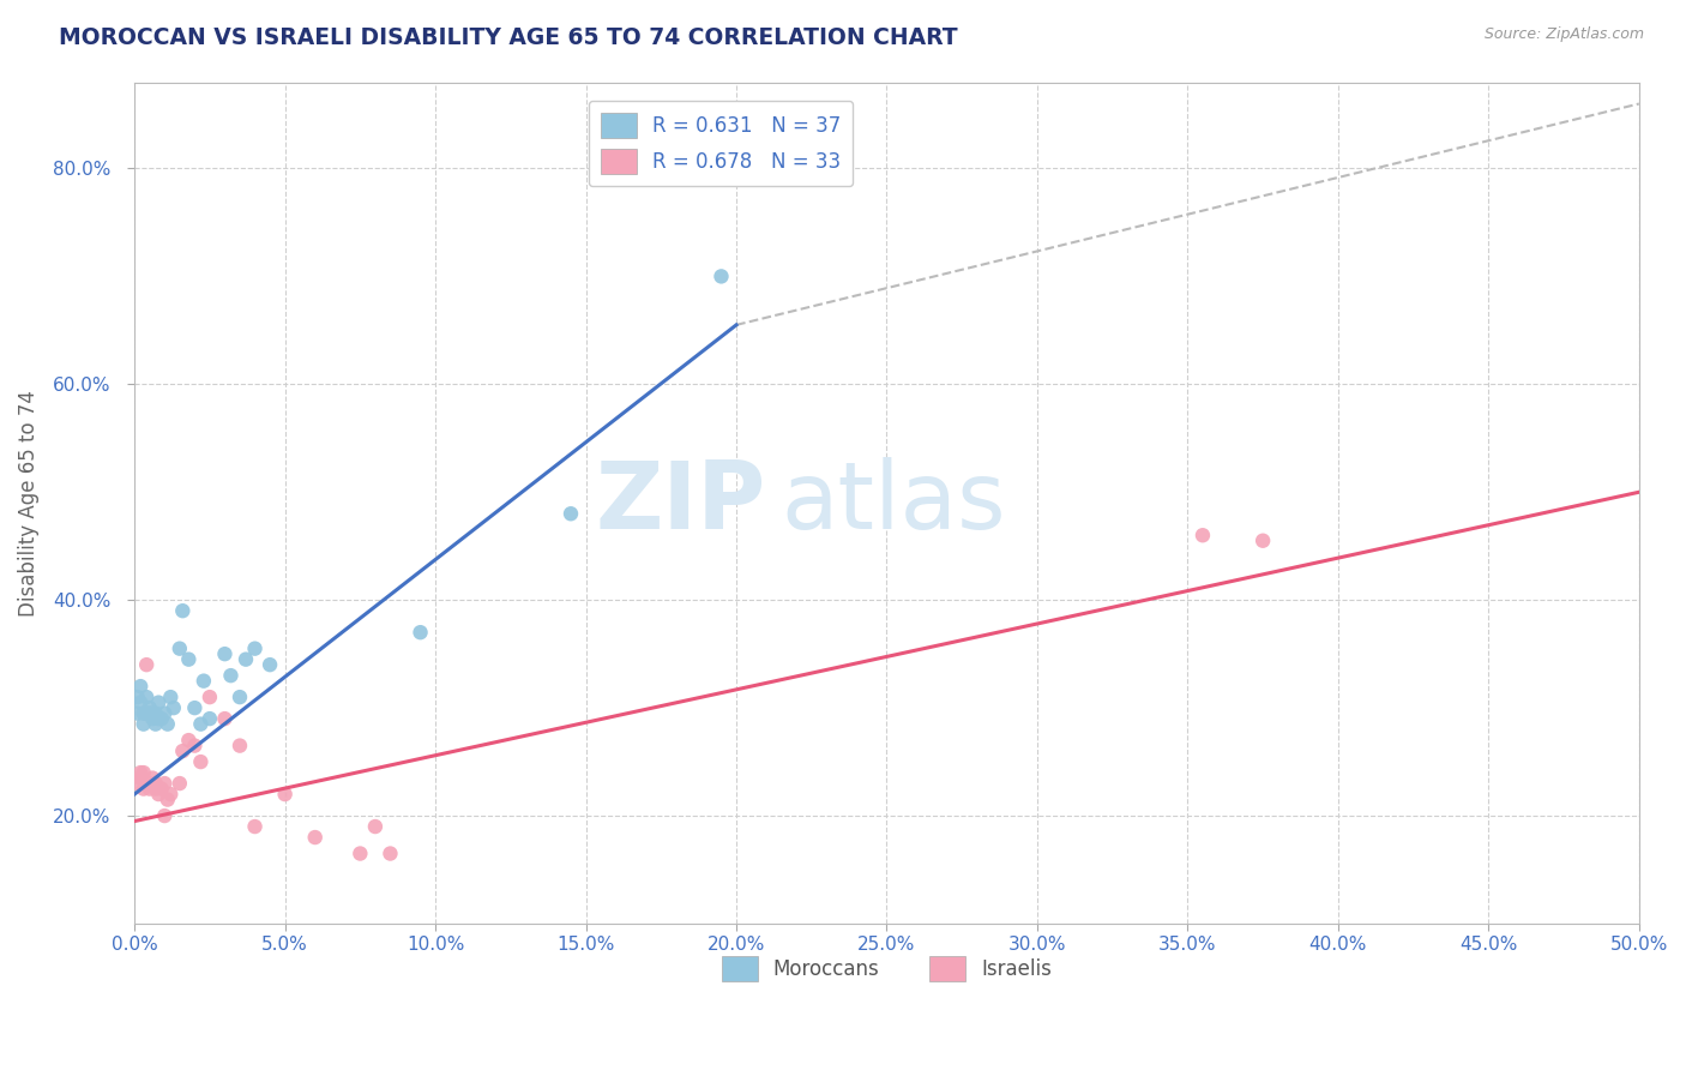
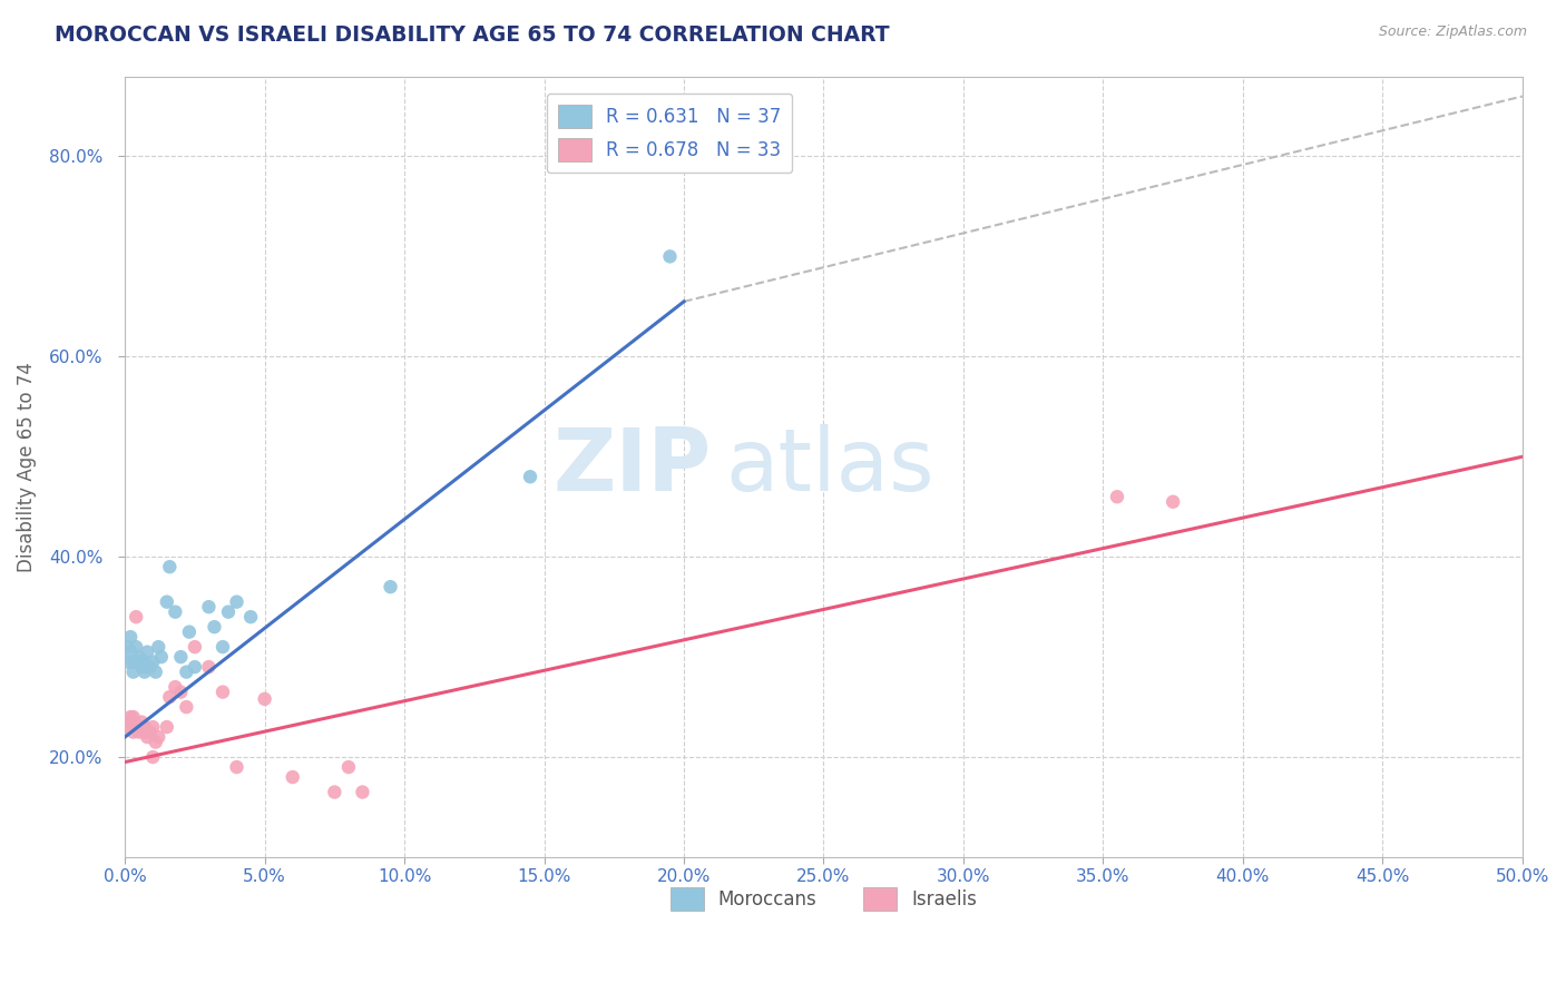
Israelis/5.0%: 22.0% -> 25.8%
